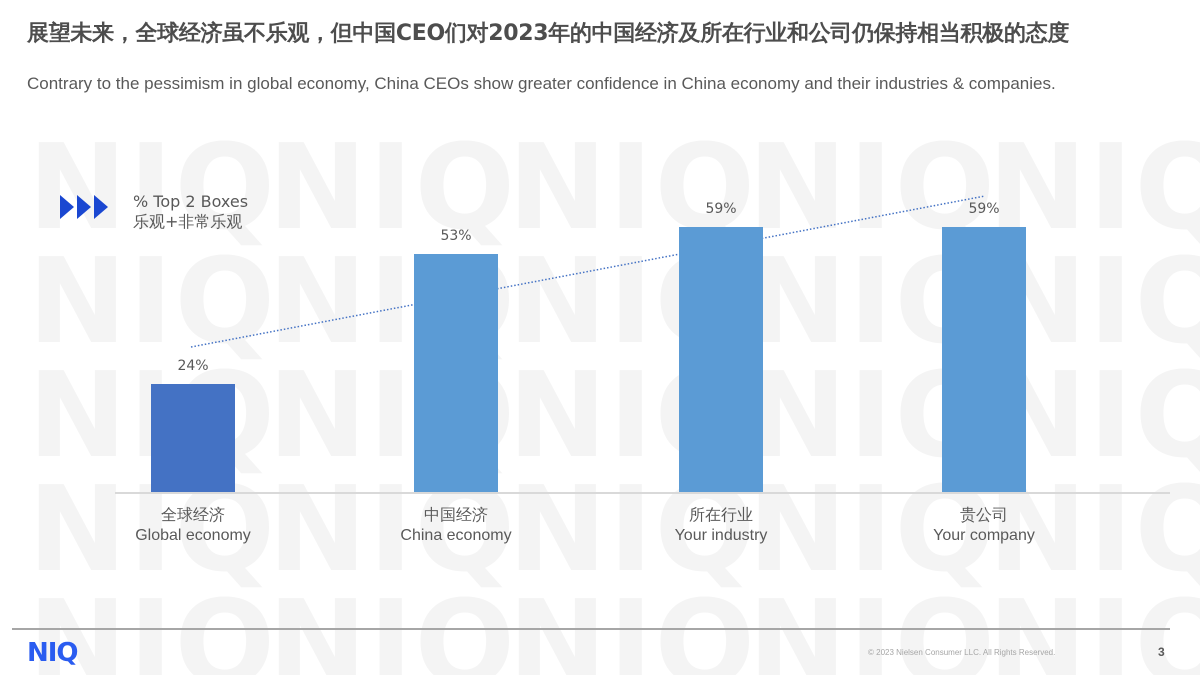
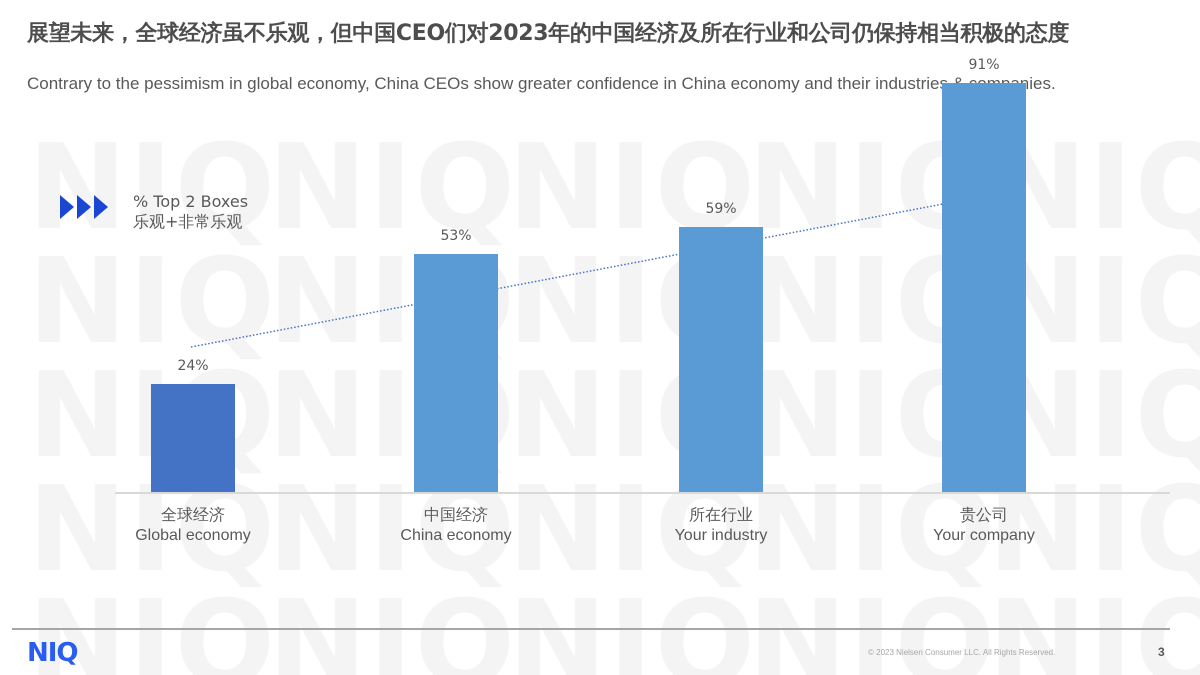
贵公司 Your company: 59% -> 91%
